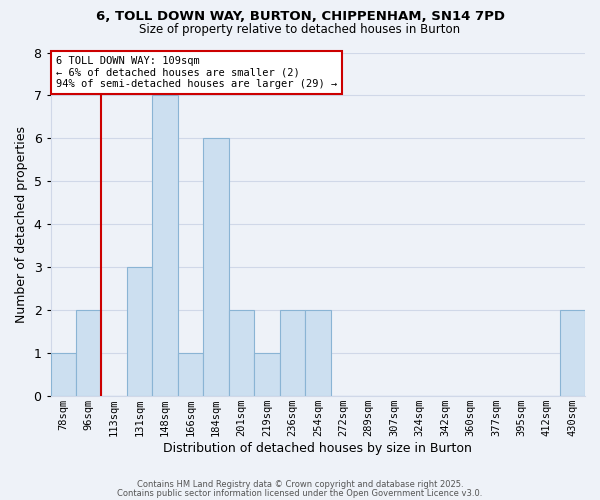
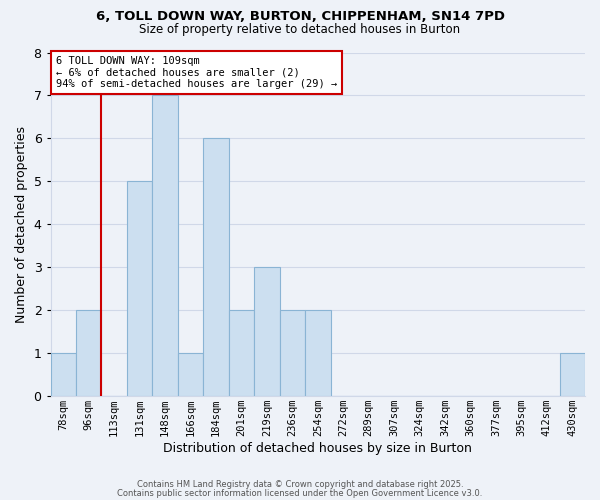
131sqm: 3 -> 5
219sqm: 1 -> 3
430sqm: 2 -> 1
